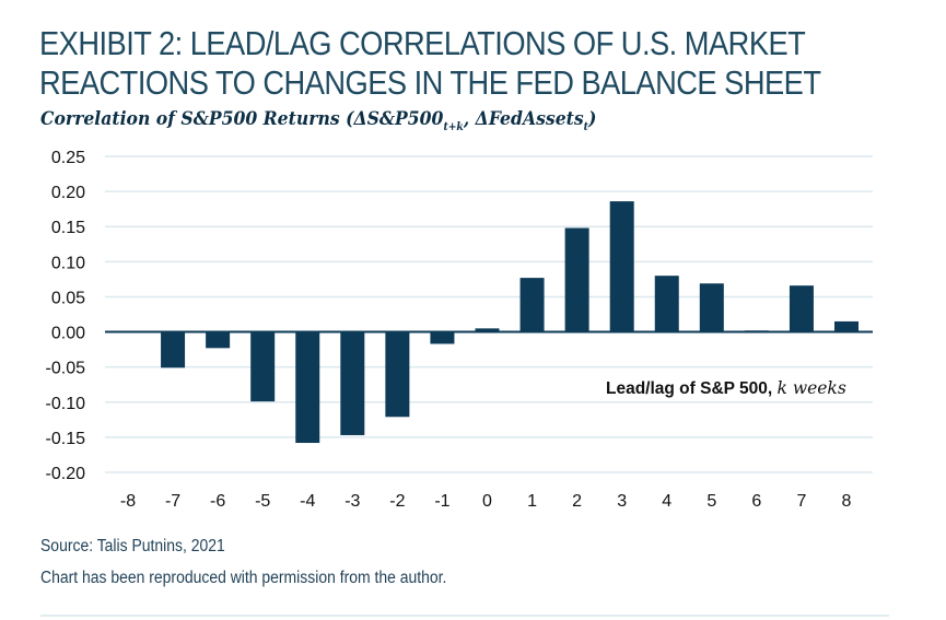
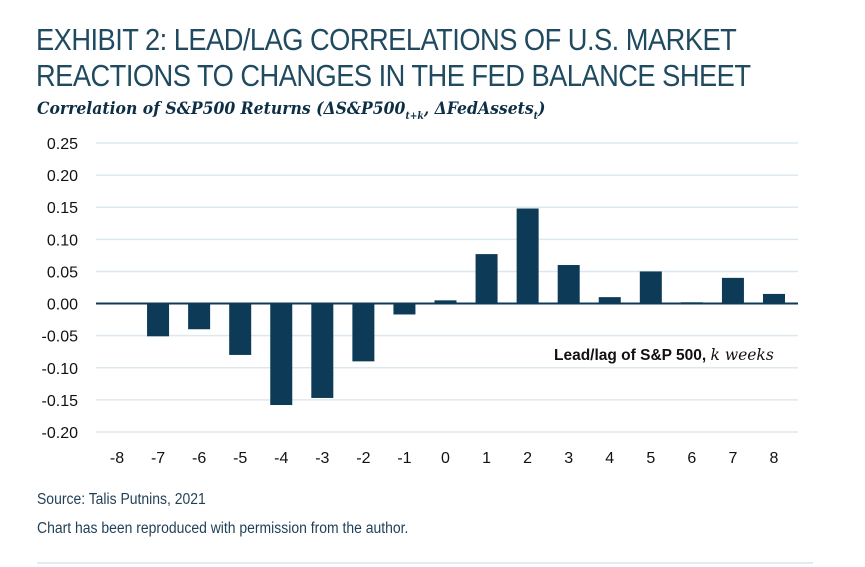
-6: -0.02 -> -0.04
-5: -0.10 -> -0.08
-2: -0.12 -> -0.09
3: 0.19 -> 0.06
4: 0.08 -> 0.01
5: 0.07 -> 0.05
7: 0.07 -> 0.04
